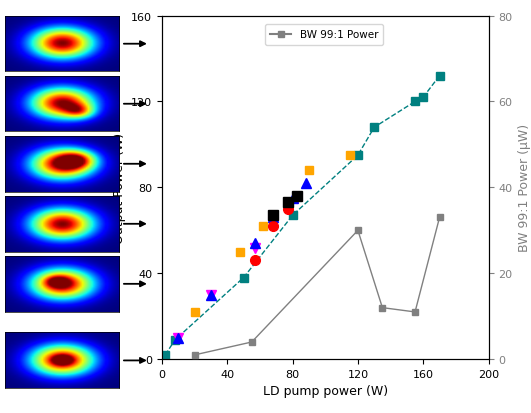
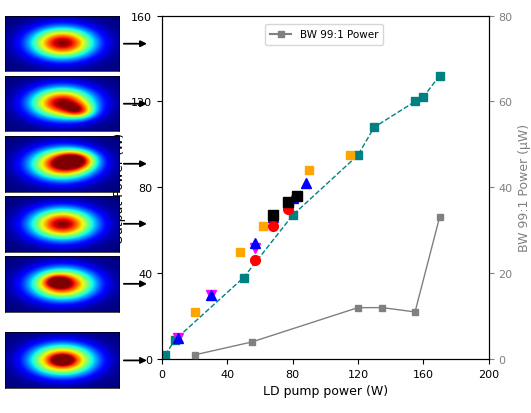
BW 99:1 Power/120: 30 -> 12
